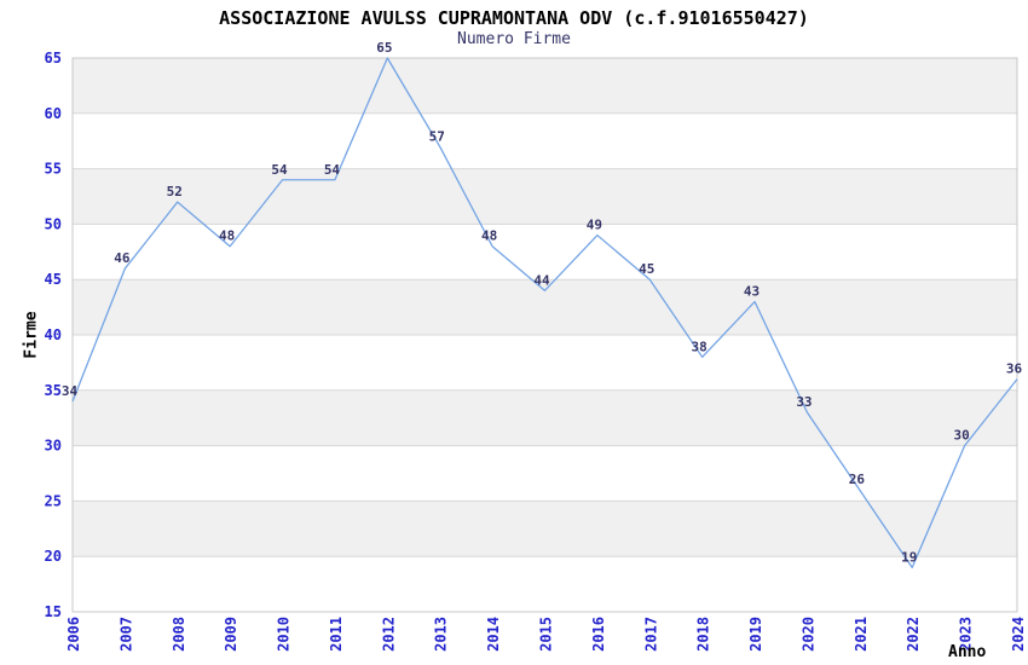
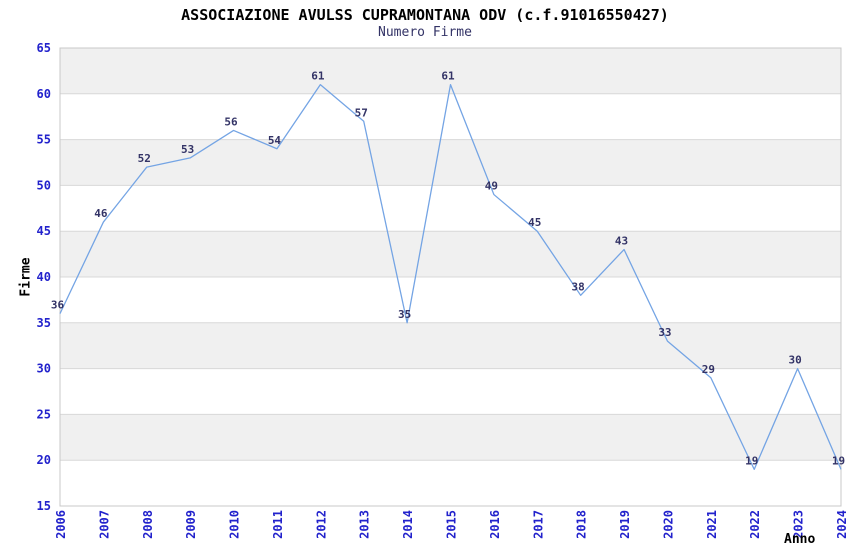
2006: 34 -> 36
2009: 48 -> 53
2010: 54 -> 56
2012: 65 -> 61
2014: 48 -> 35
2015: 44 -> 61
2021: 26 -> 29
2024: 36 -> 19
